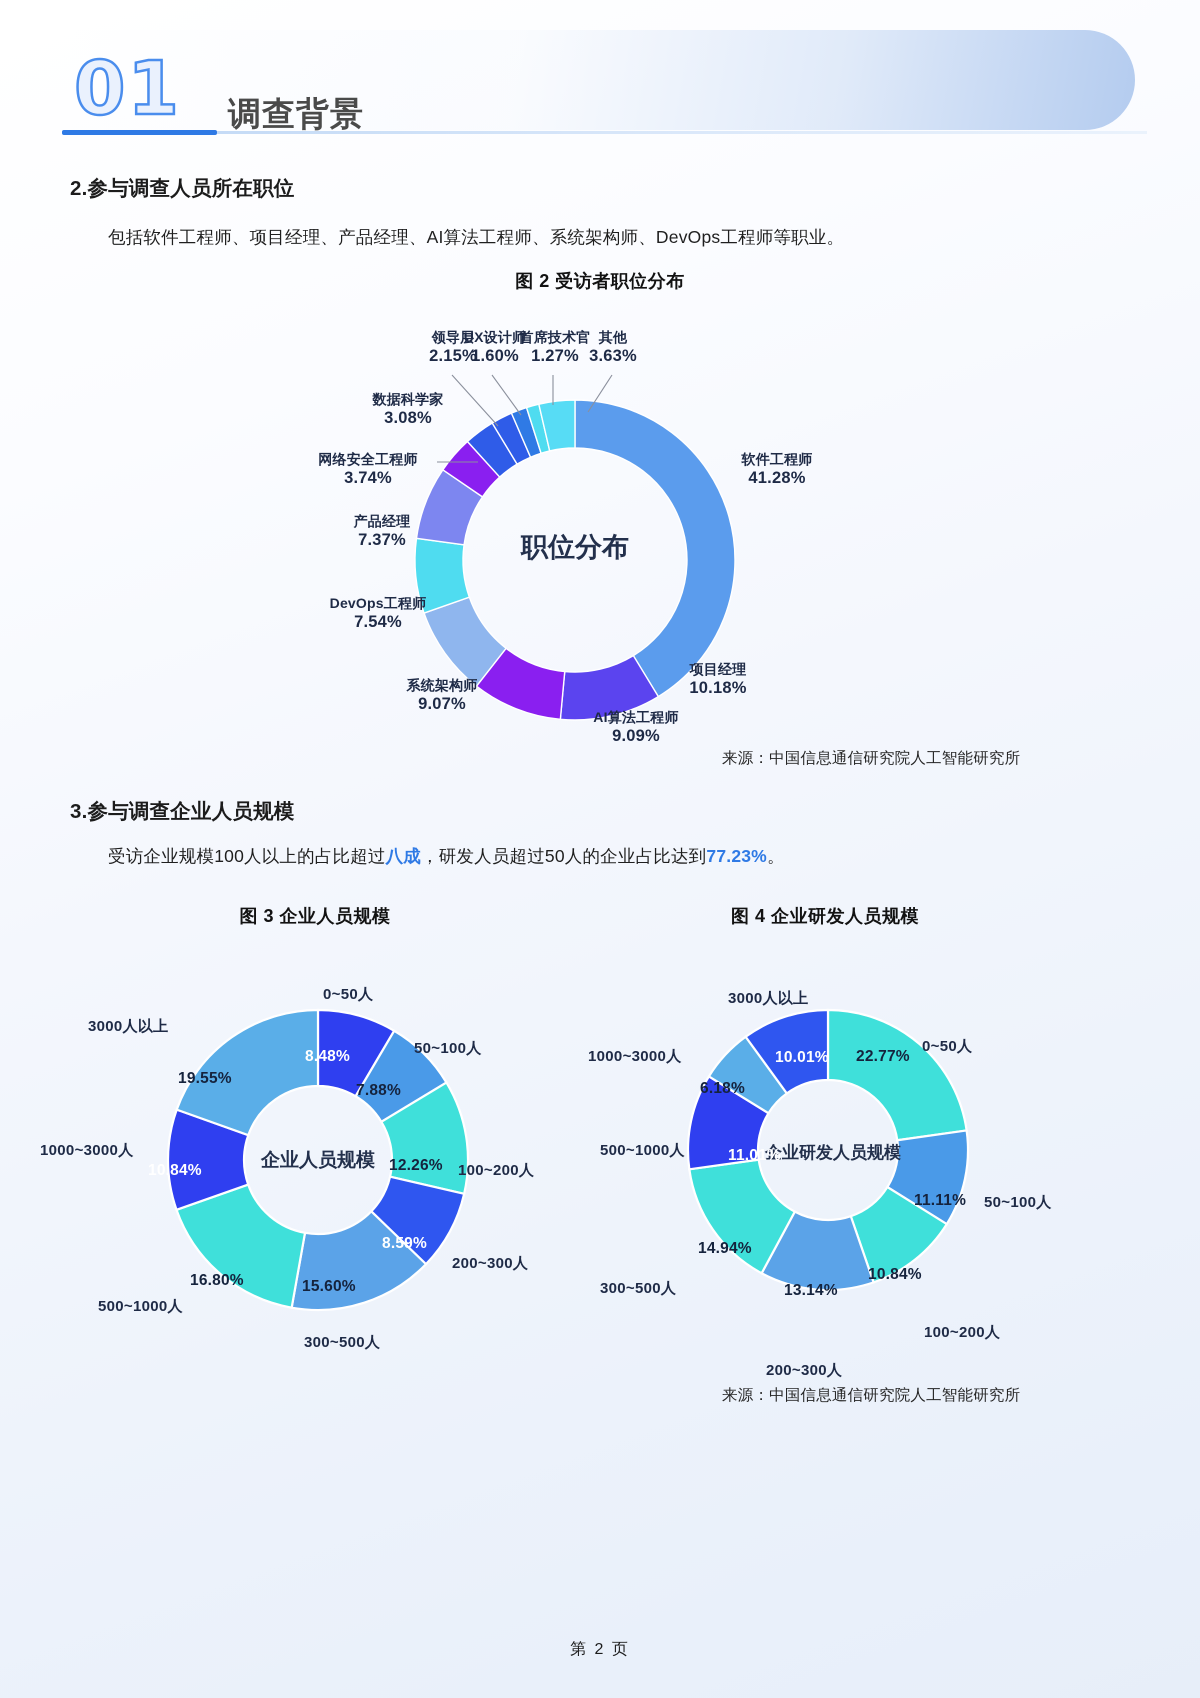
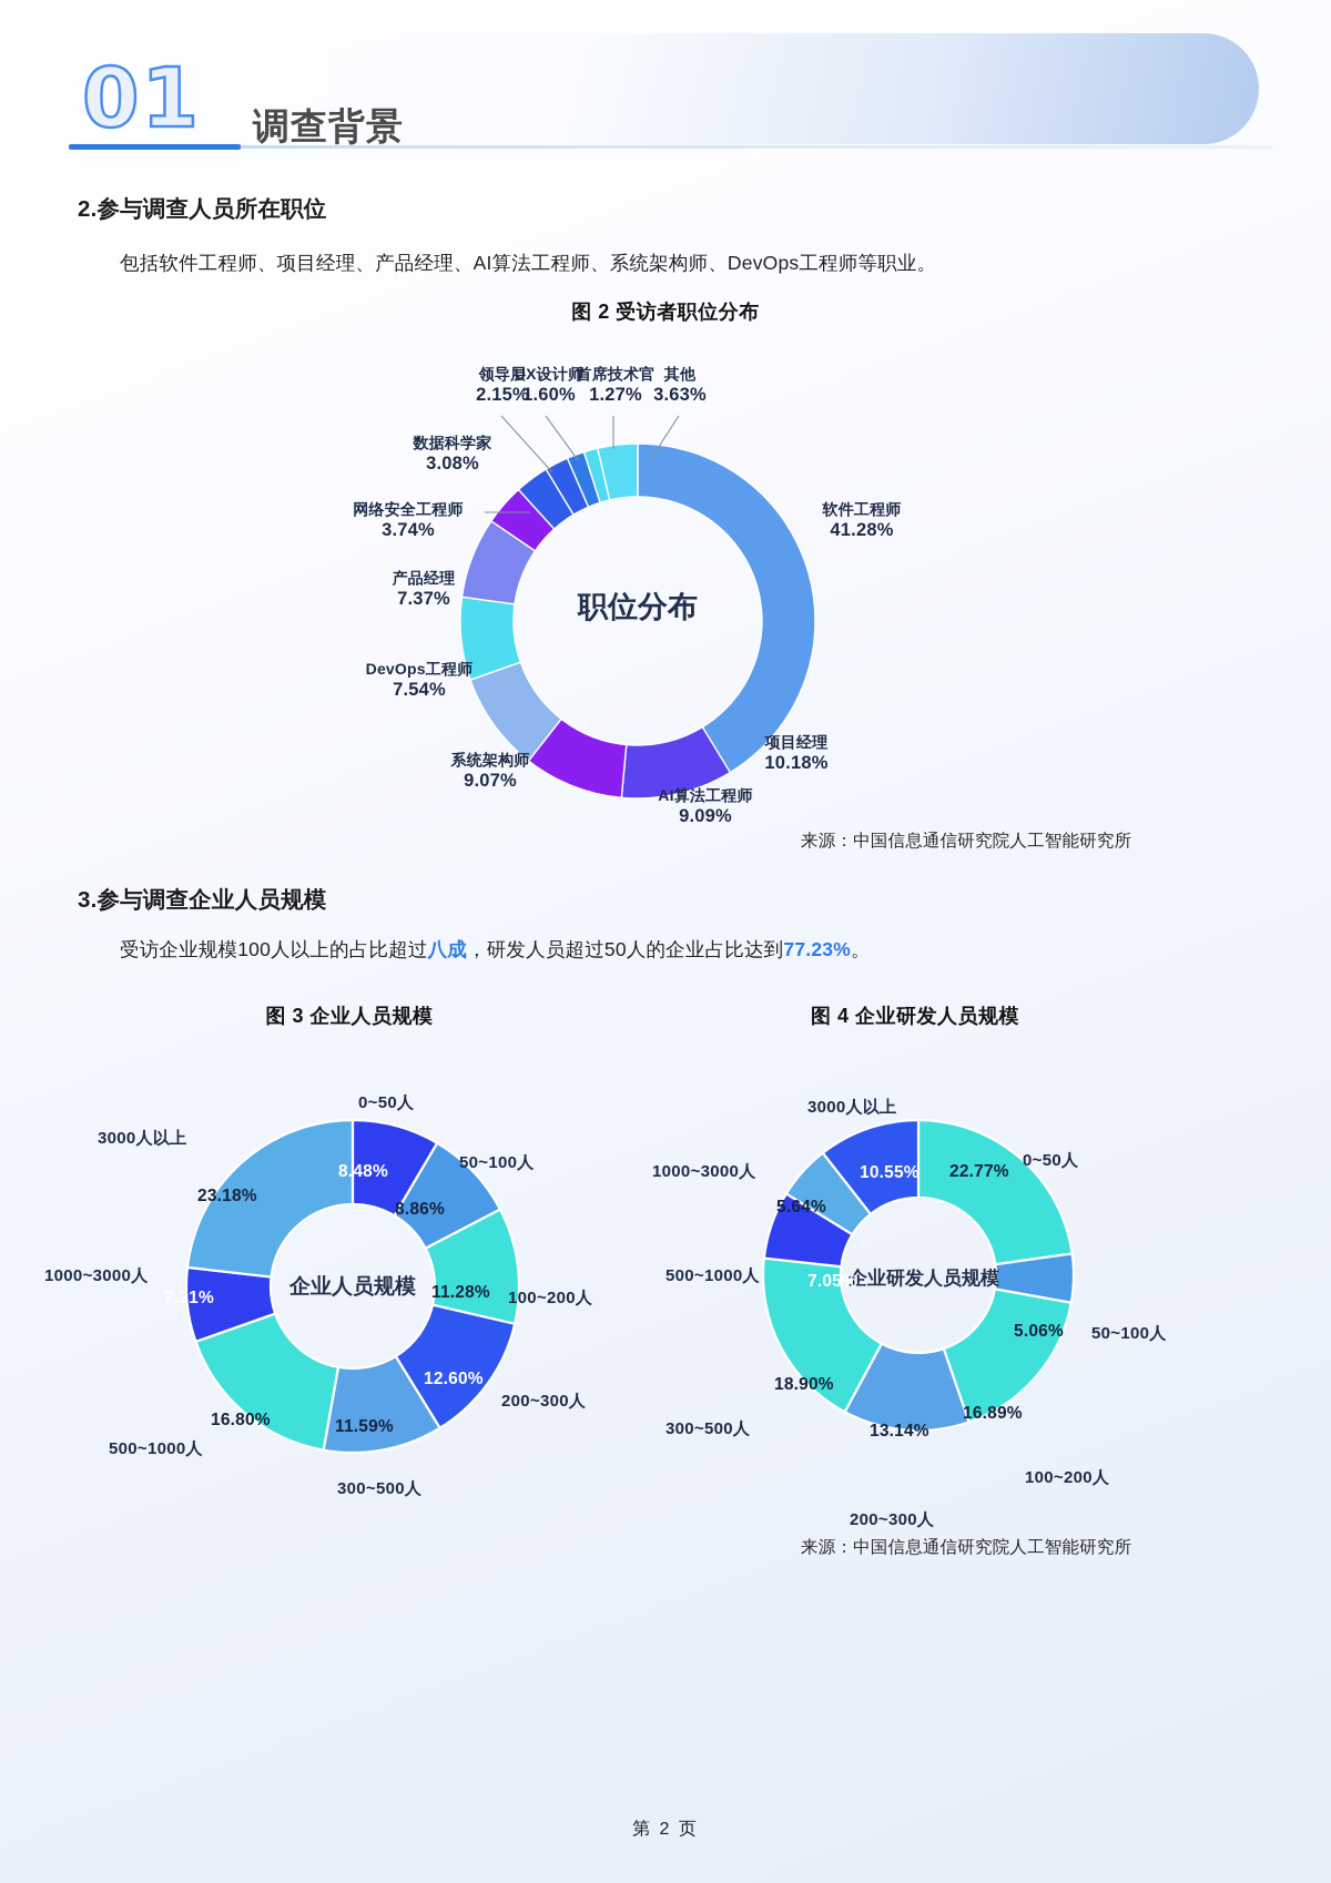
图 3 企业人员规模/50~100人: 7.88% -> 8.86%
图 3 企业人员规模/100~200人: 12.26% -> 11.28%
图 3 企业人员规模/200~300人: 8.59% -> 12.60%
图 3 企业人员规模/300~500人: 15.60% -> 11.59%
图 3 企业人员规模/1000~3000人: 10.84% -> 7.21%
图 3 企业人员规模/3000人以上: 19.55% -> 23.18%
图 4 企业研发人员规模/50~100人: 11.11% -> 5.06%
图 4 企业研发人员规模/100~200人: 10.84% -> 16.89%
图 4 企业研发人员规模/300~500人: 14.94% -> 18.90%
图 4 企业研发人员规模/500~1000人: 11.01% -> 7.05%
图 4 企业研发人员规模/1000~3000人: 6.18% -> 5.64%
图 4 企业研发人员规模/3000人以上: 10.01% -> 10.55%
